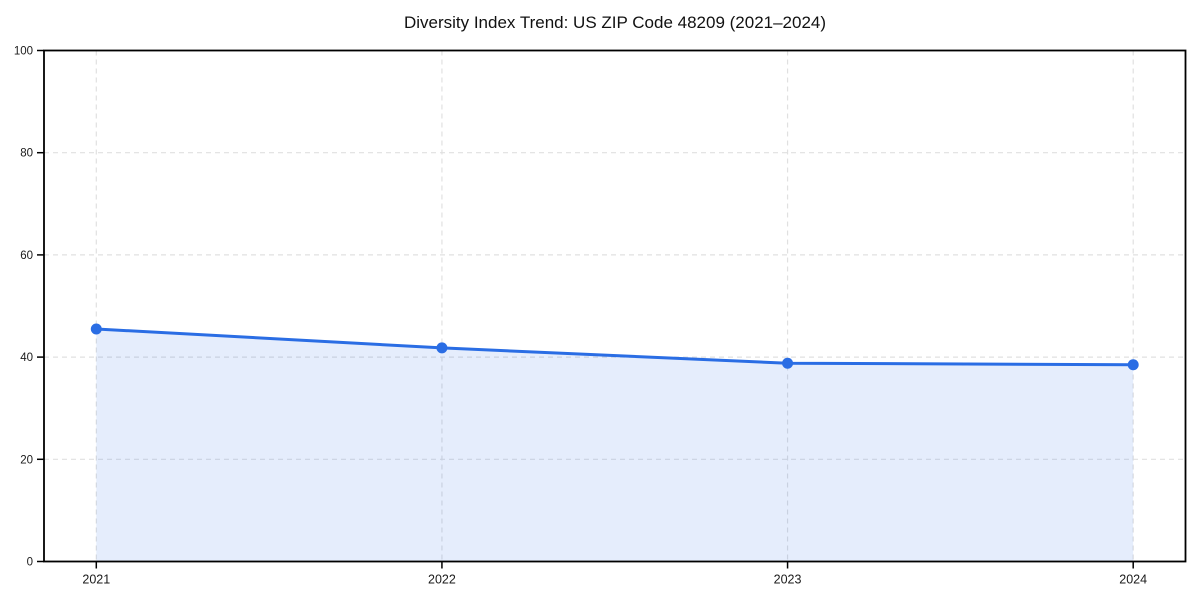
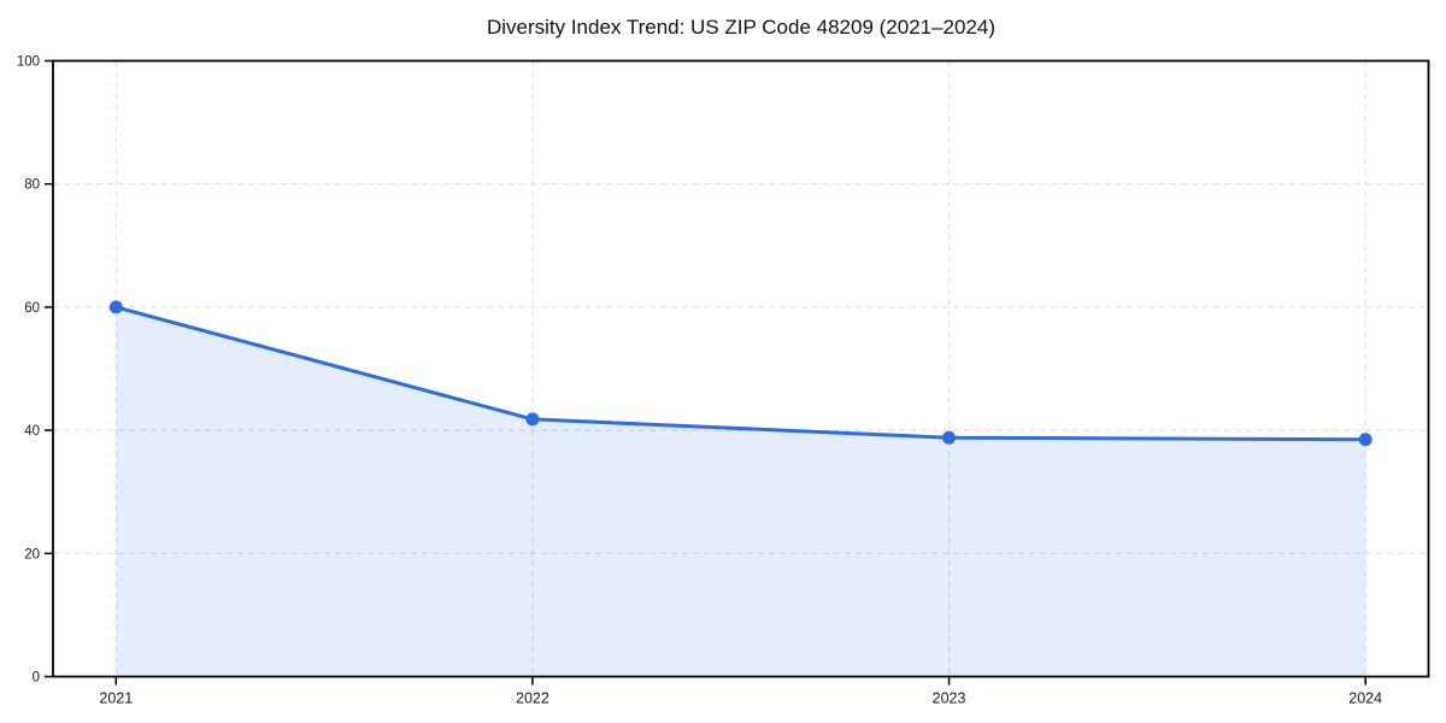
2021: 46 -> 60
